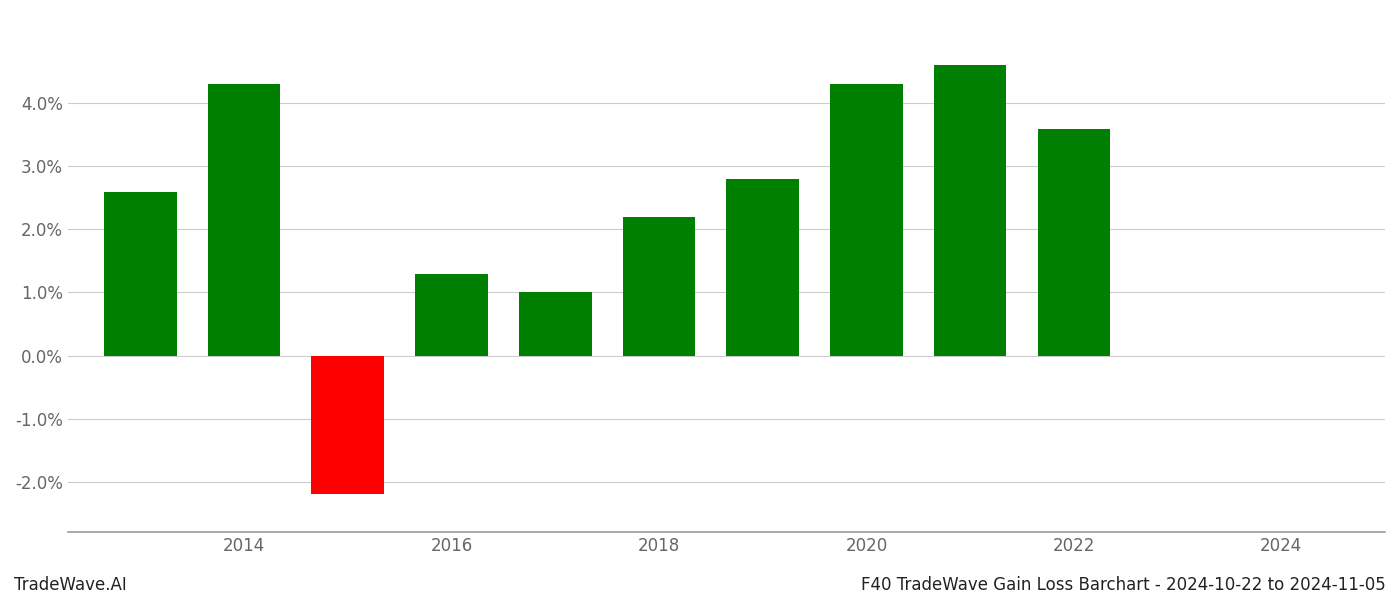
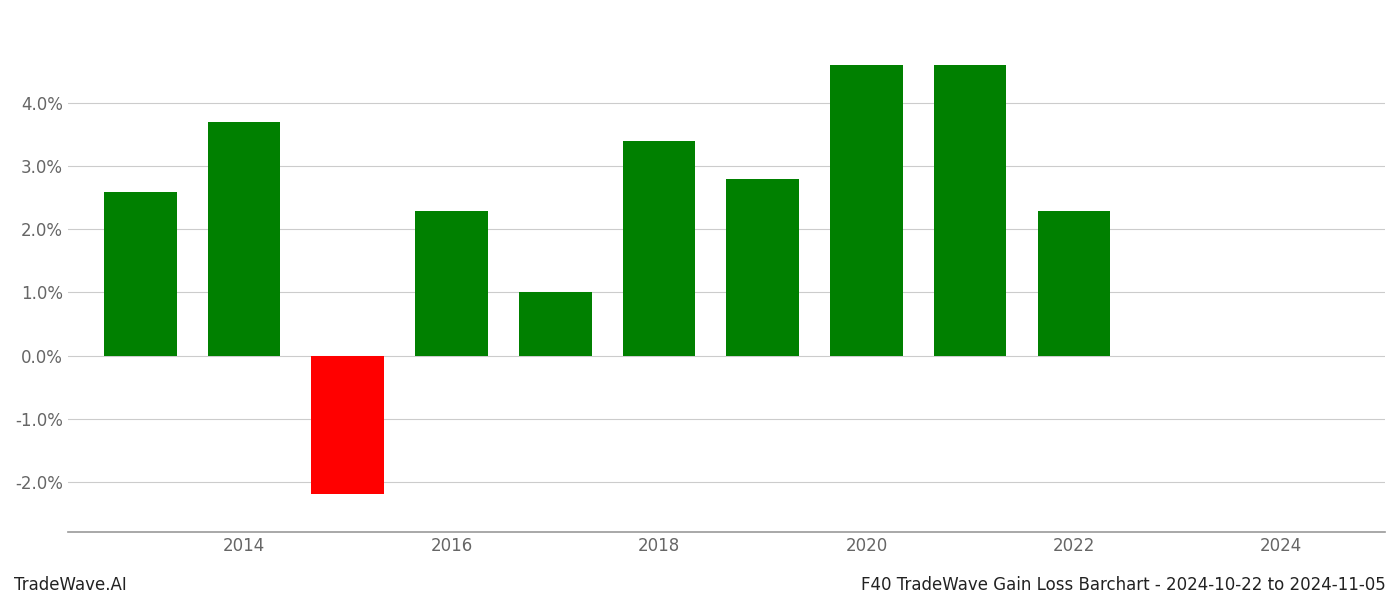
2014: 4.3% -> 3.7%
2016: 1.3% -> 2.3%
2018: 2.2% -> 3.4%
2020: 4.3% -> 4.6%
2022: 3.6% -> 2.3%
